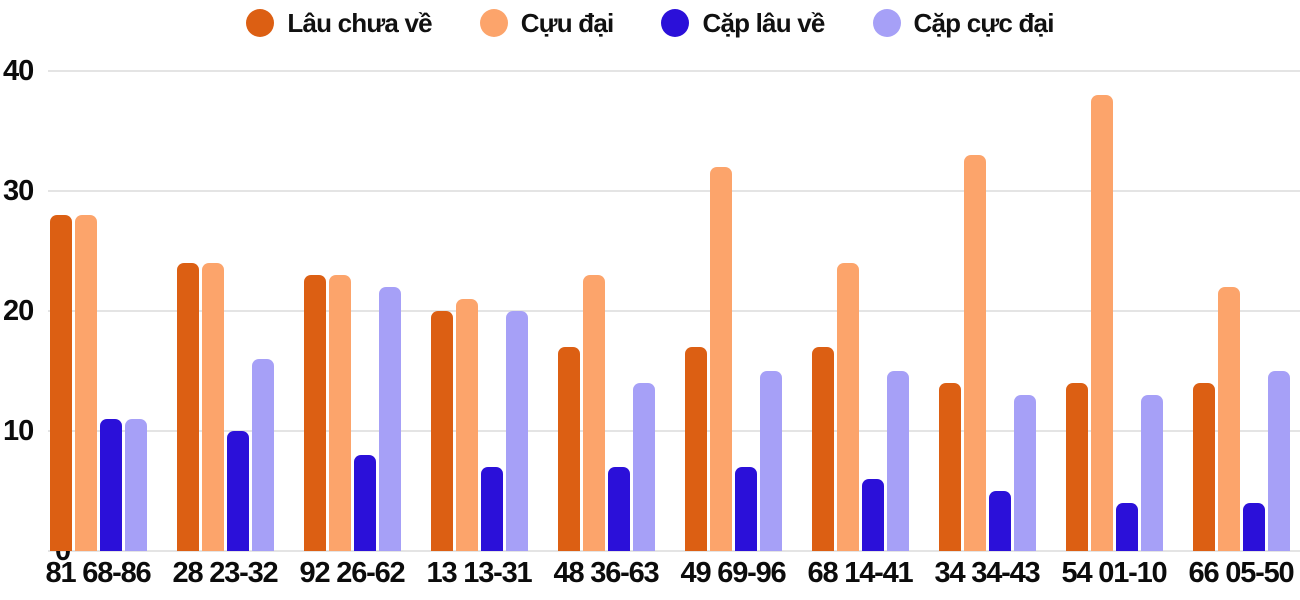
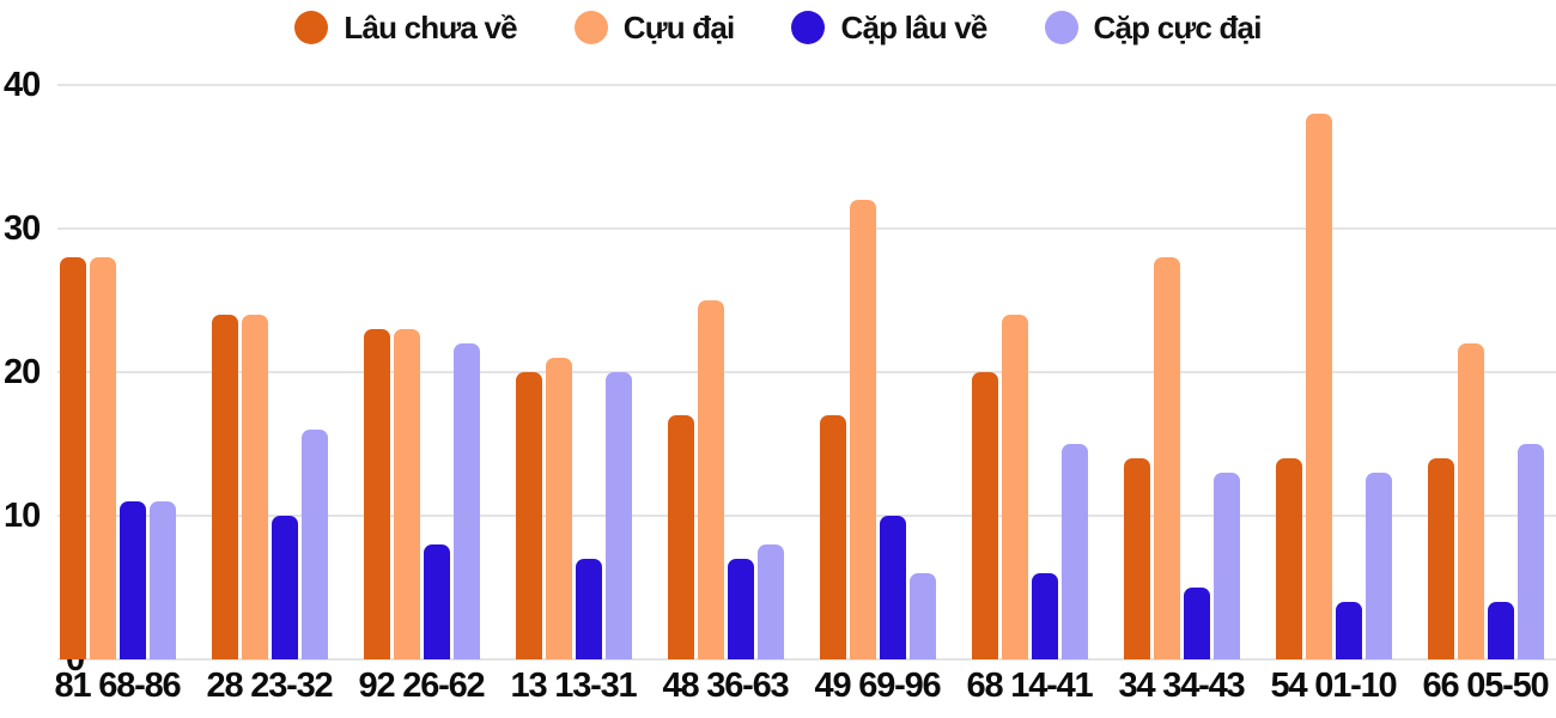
Cựu đại/48 36-63: 23 -> 25
Cặp cực đại/48 36-63: 14 -> 8
Cặp lâu về/49 69-96: 7 -> 10
Cặp cực đại/49 69-96: 15 -> 6
Lâu chưa về/68 14-41: 17 -> 20
Cựu đại/34 34-43: 33 -> 28
